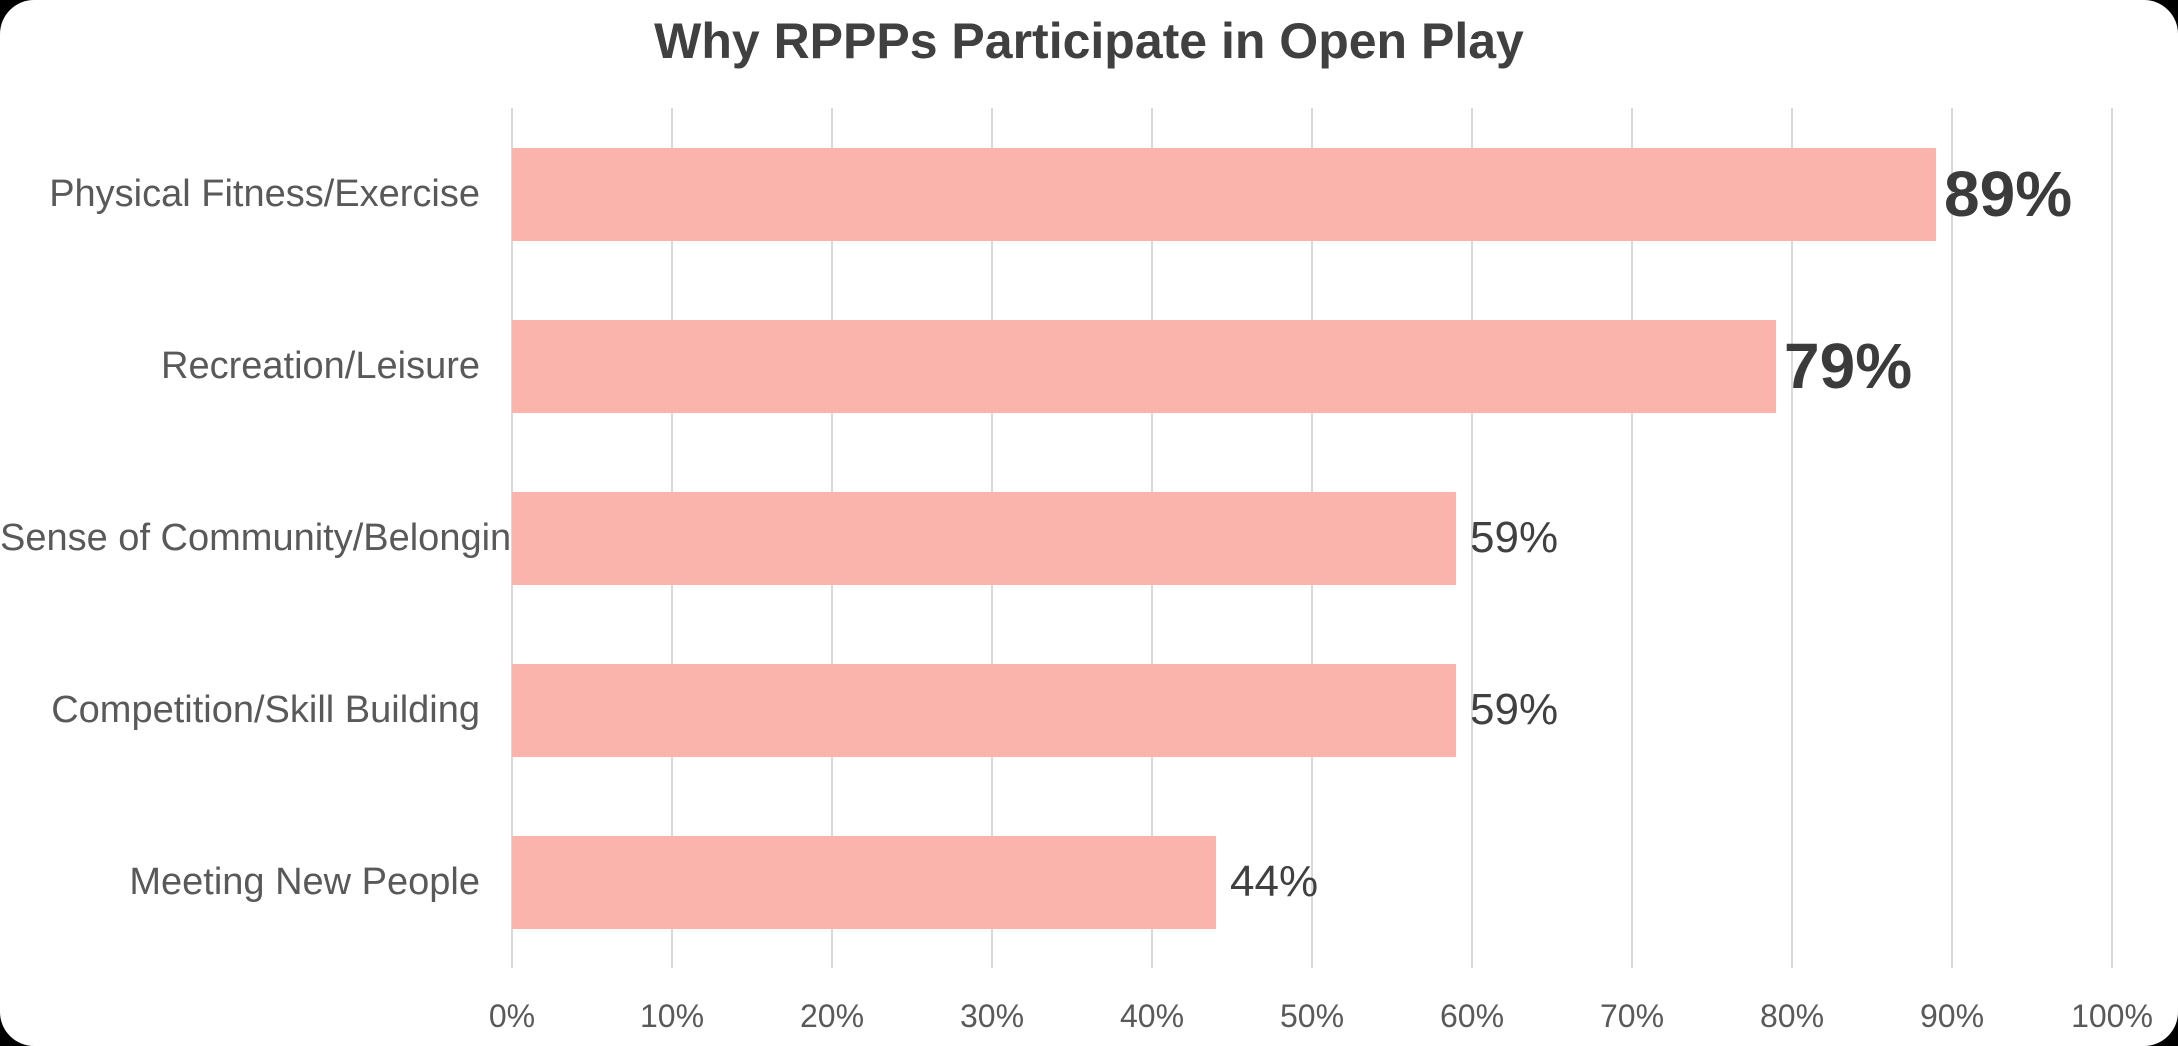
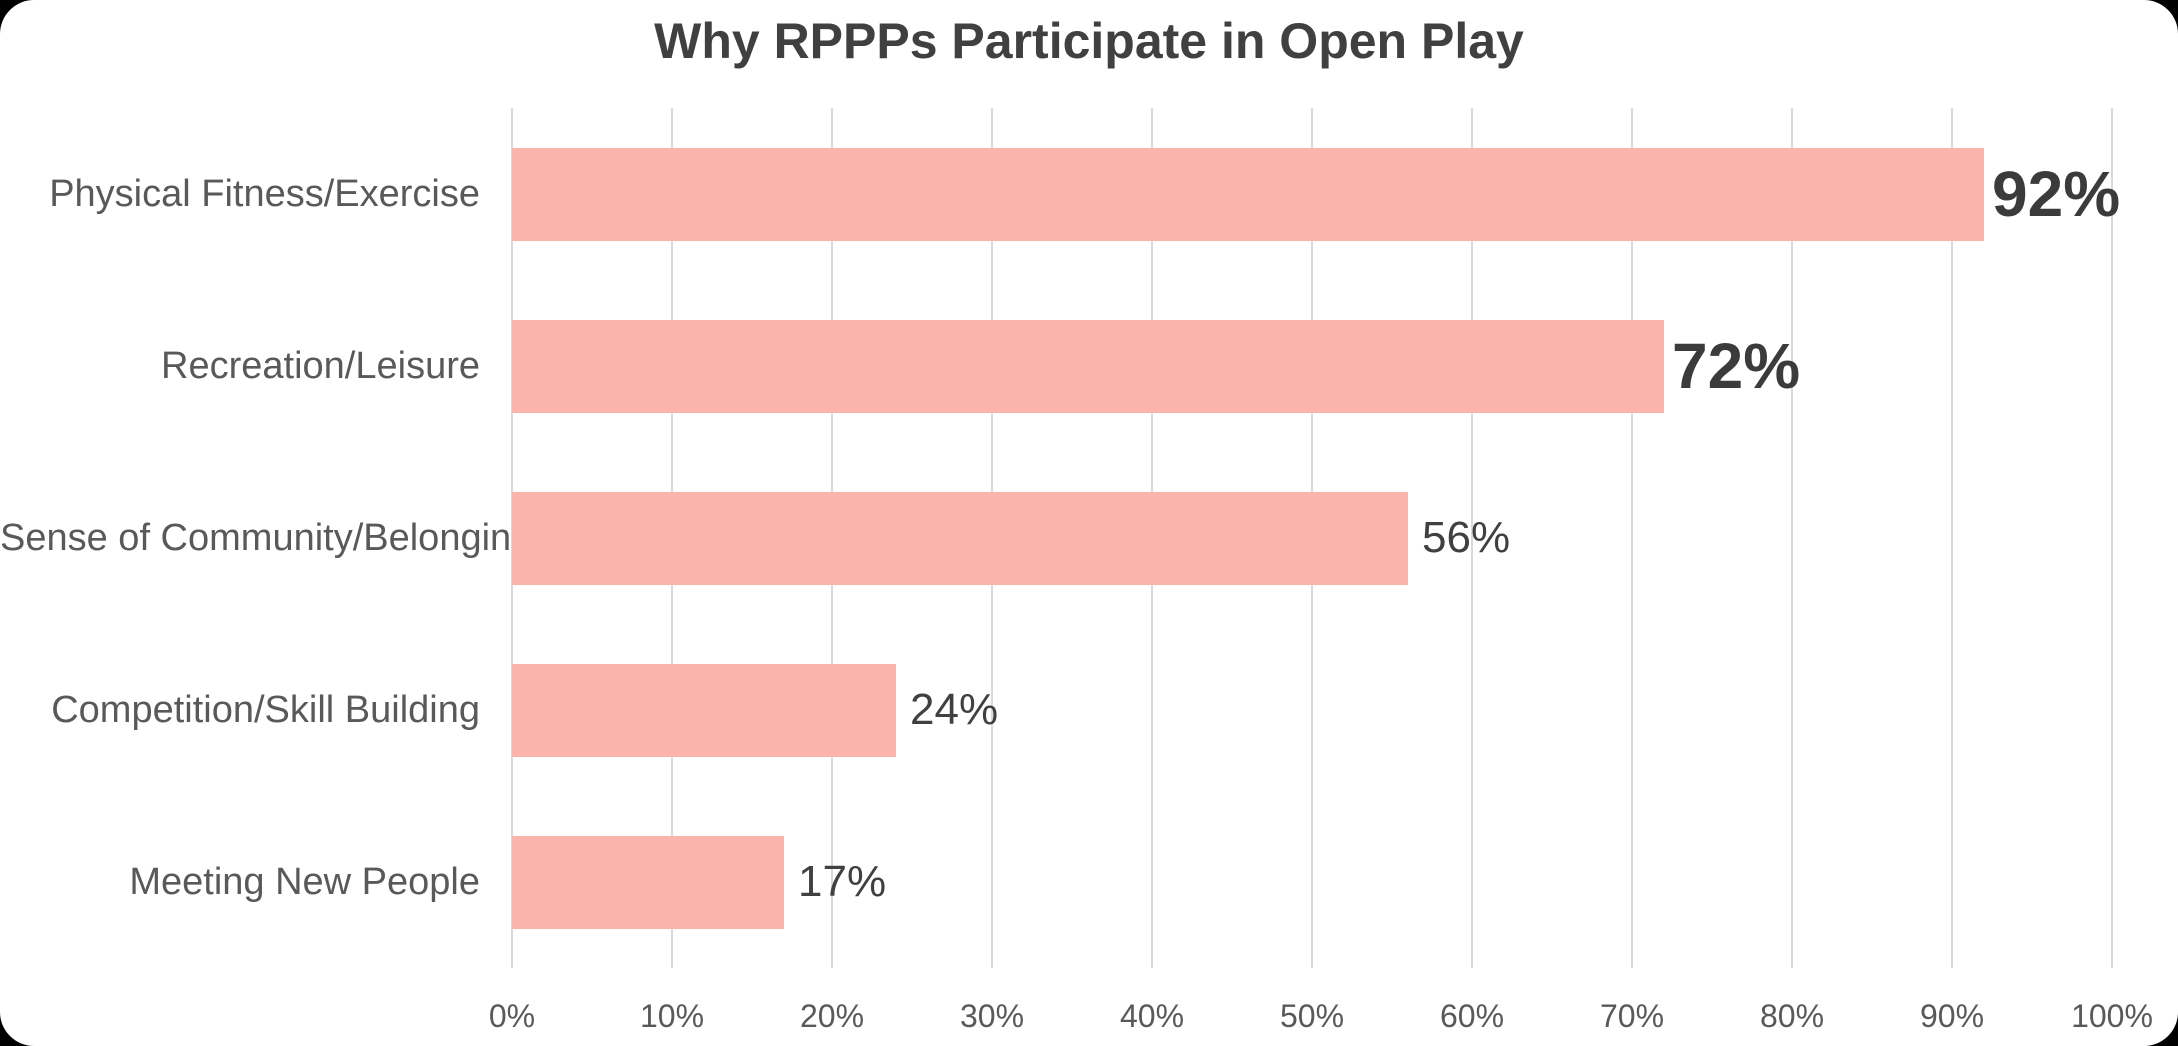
Physical Fitness/Exercise: 89% -> 92%
Recreation/Leisure: 79% -> 72%
Sense of Community/Belonging: 59% -> 56%
Competition/Skill Building: 59% -> 24%
Meeting New People: 44% -> 17%
